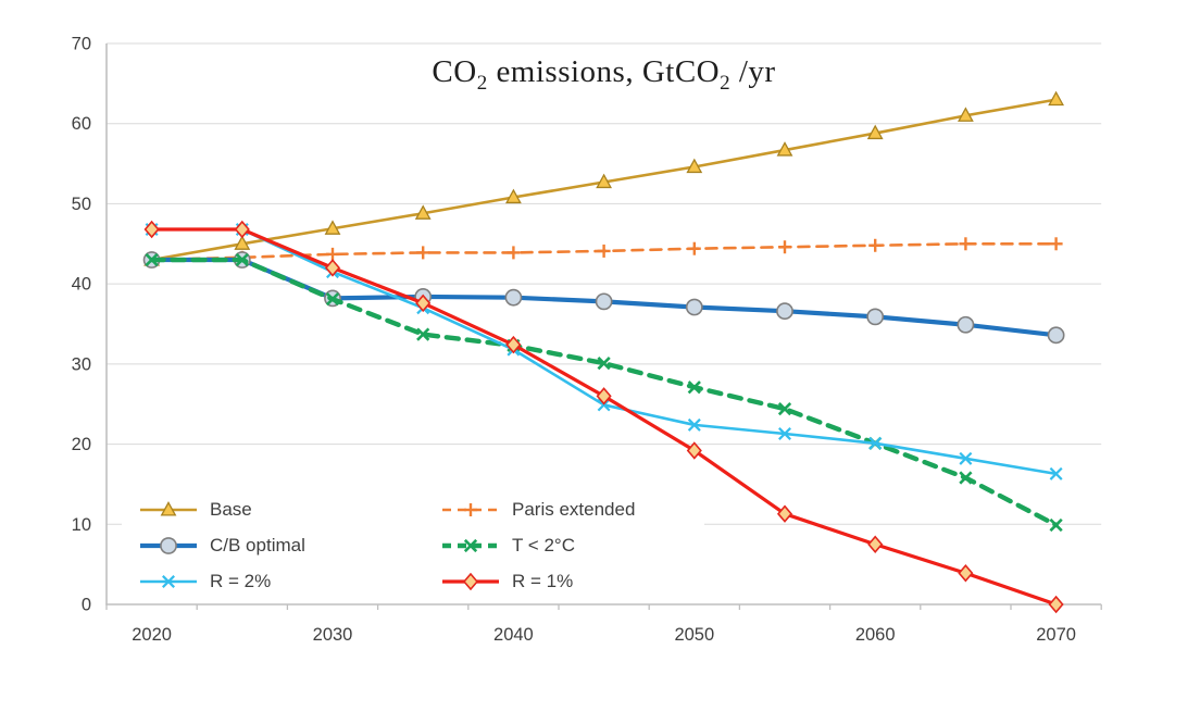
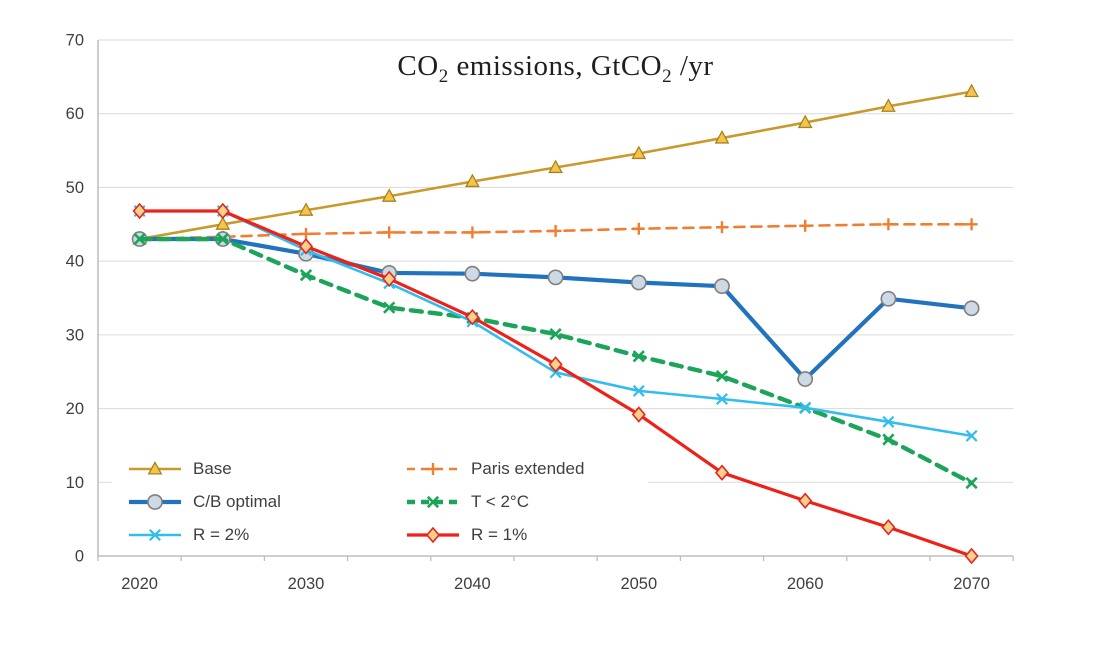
C/B optimal/2030: 38 -> 41
C/B optimal/2060: 36 -> 24
